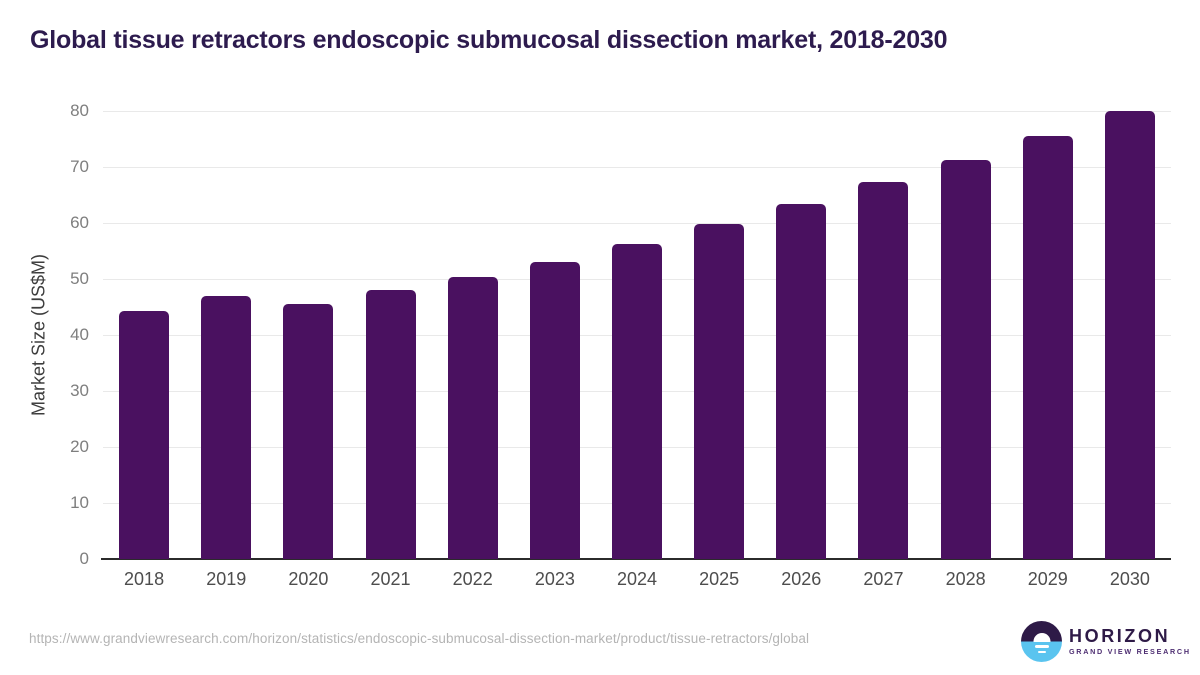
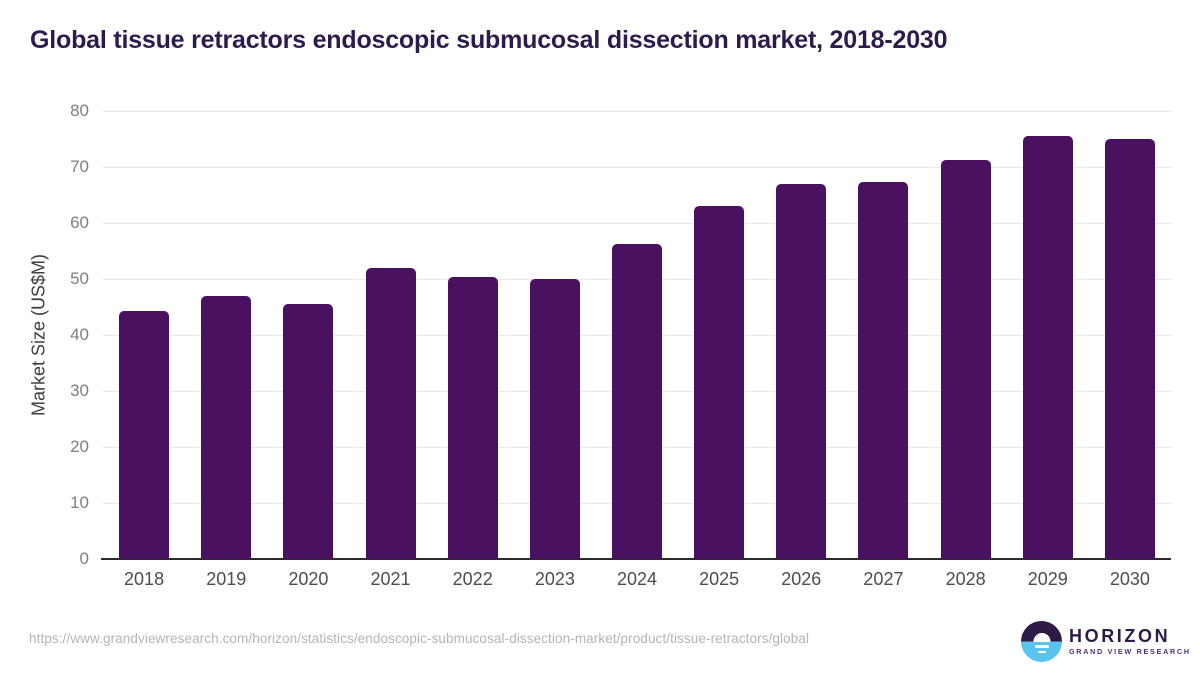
2021: 48 -> 52
2023: 53 -> 50
2025: 60 -> 63
2026: 63 -> 67
2030: 80 -> 75
